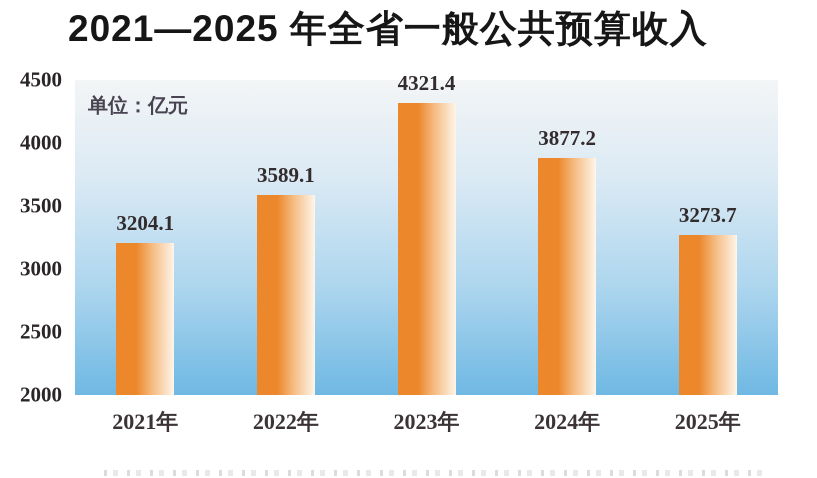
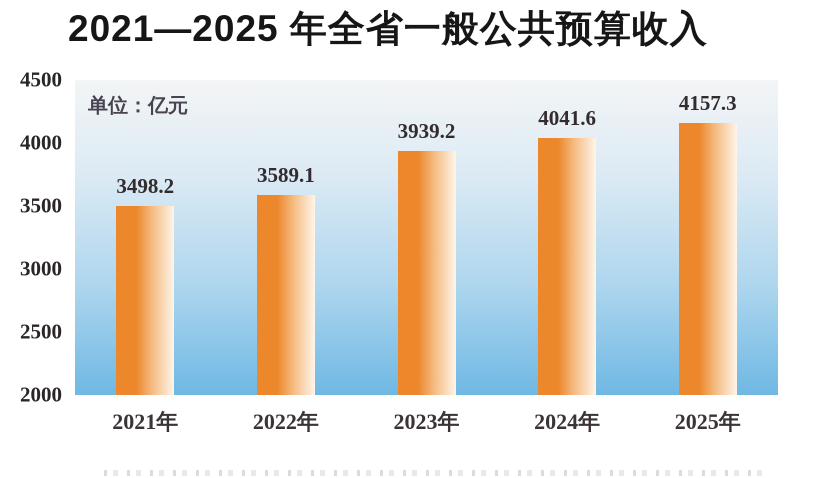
2021年: 3204.1 -> 3498.2
2023年: 4321.4 -> 3939.2
2024年: 3877.2 -> 4041.6
2025年: 3273.7 -> 4157.3
